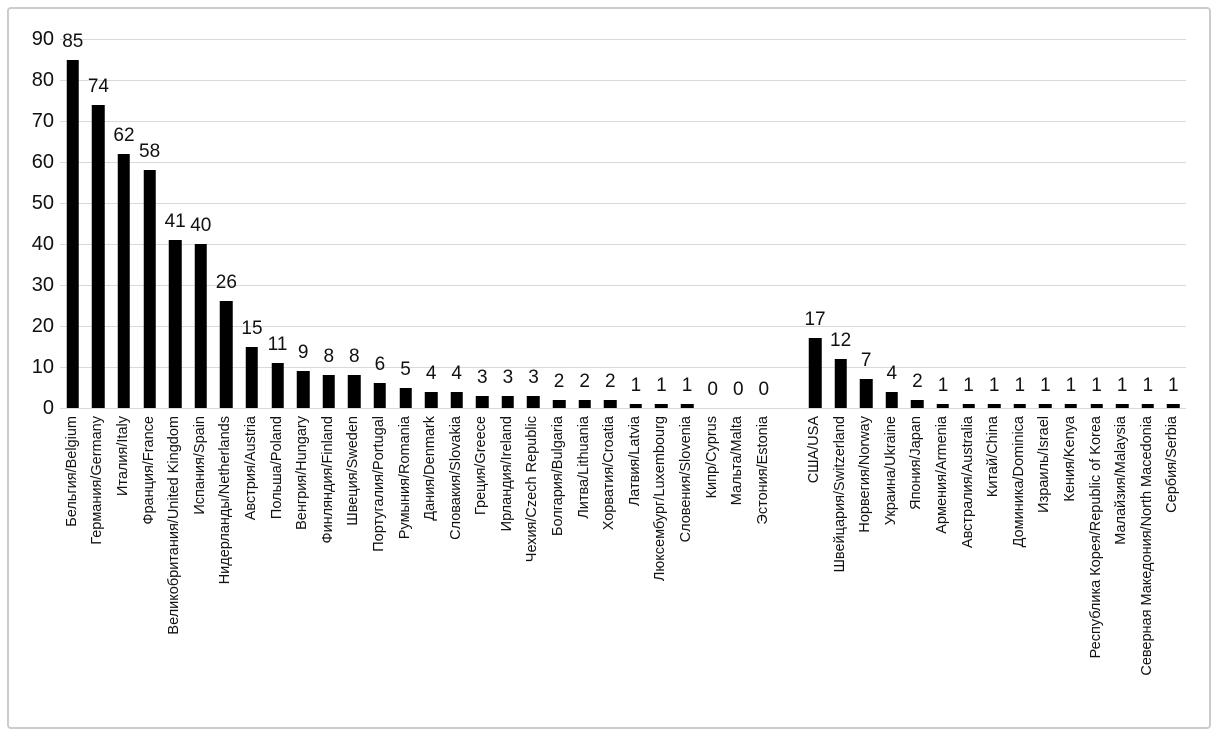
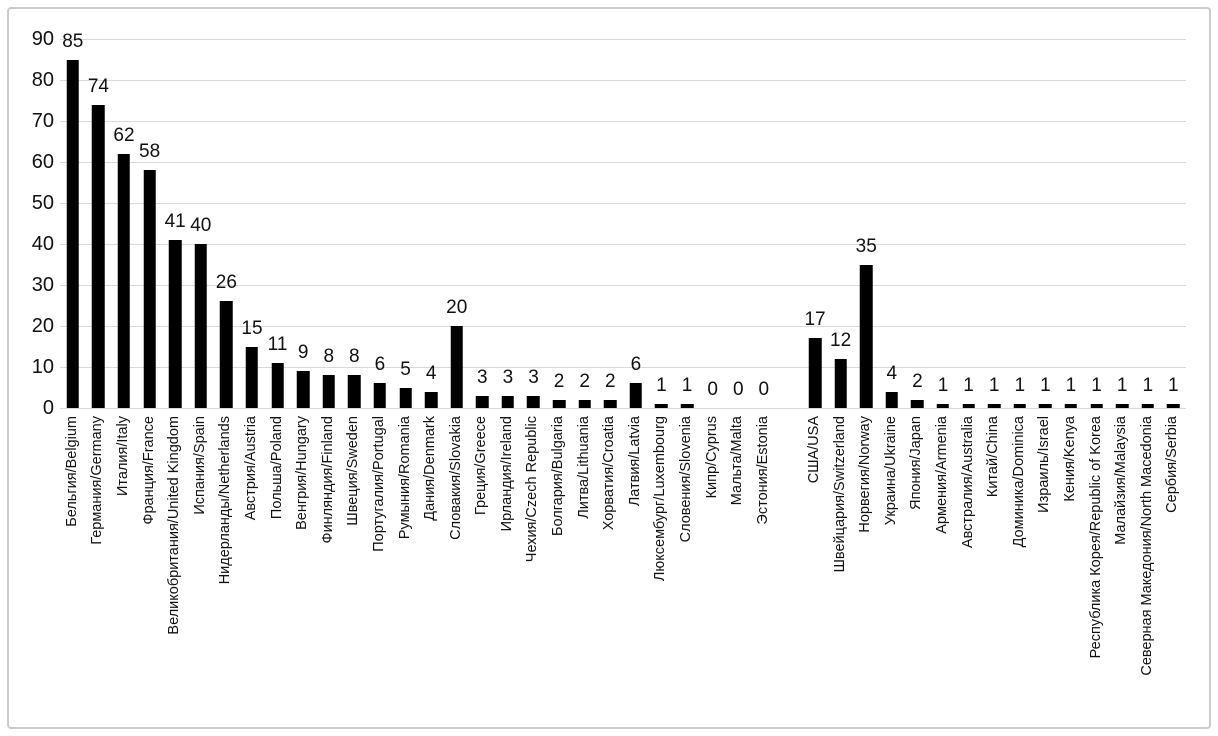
Словакия/Slovakia: 4 -> 20
Латвия/Latvia: 1 -> 6
Норвегия/Norway: 7 -> 35
